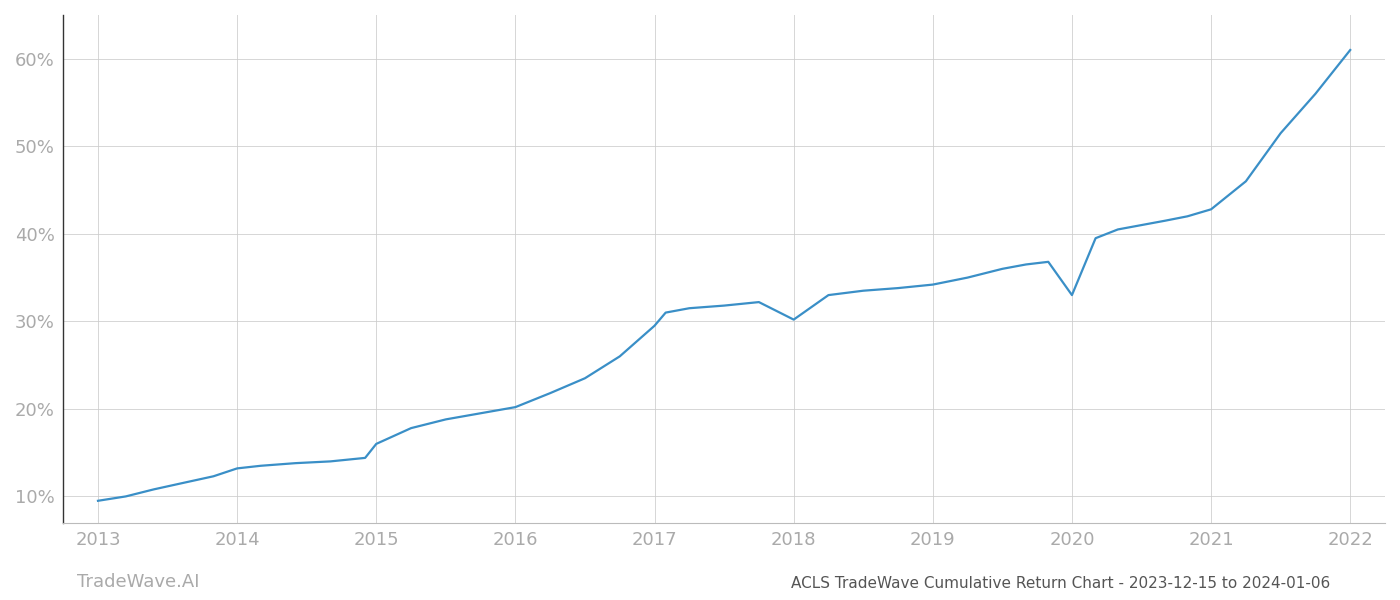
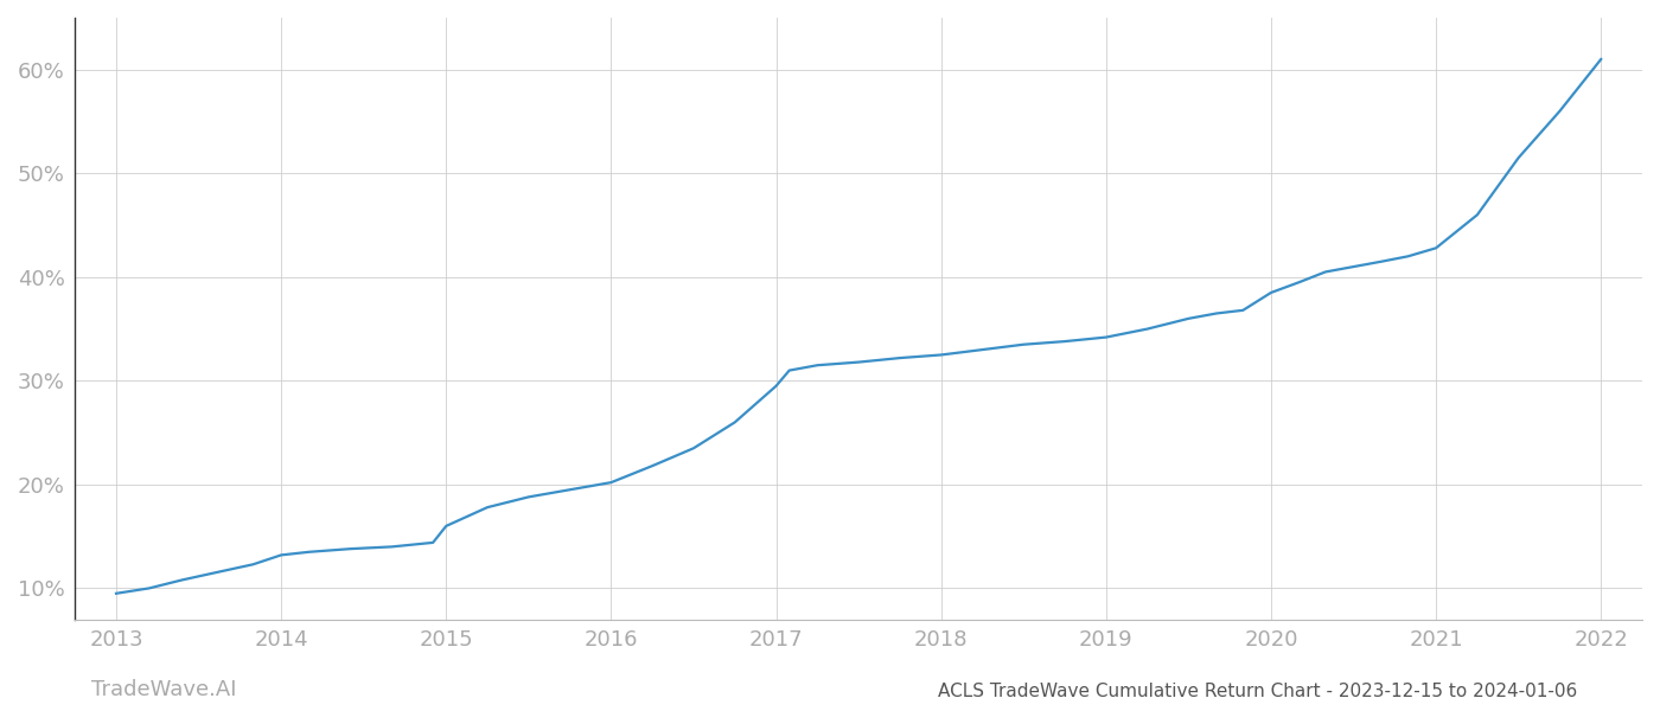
2018: 30.2% -> 32.5%
2020: 33.0% -> 38.5%
